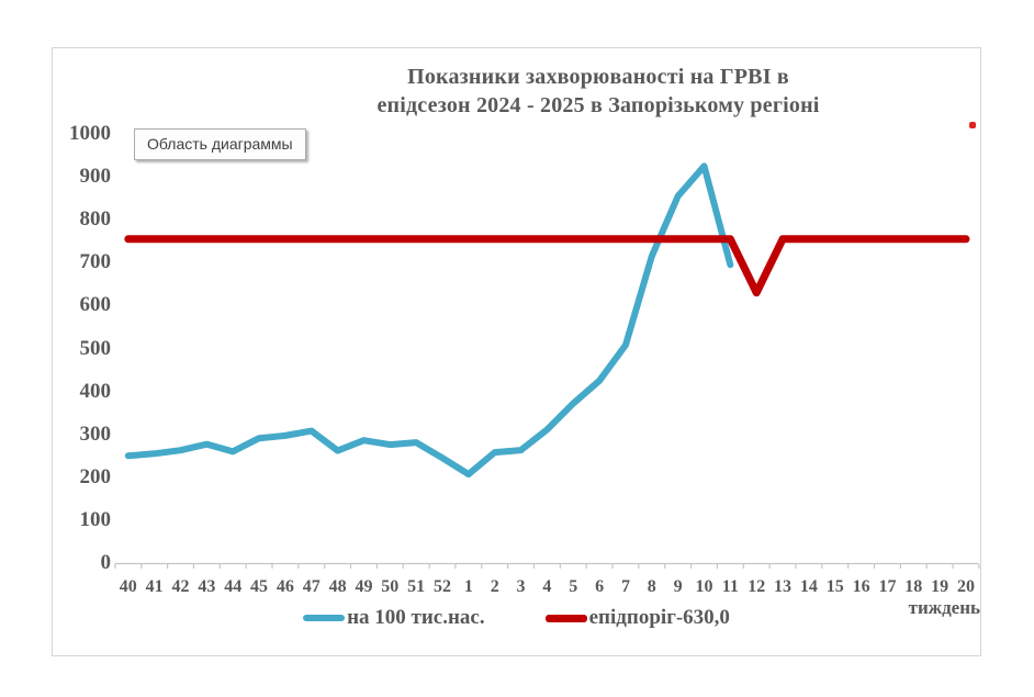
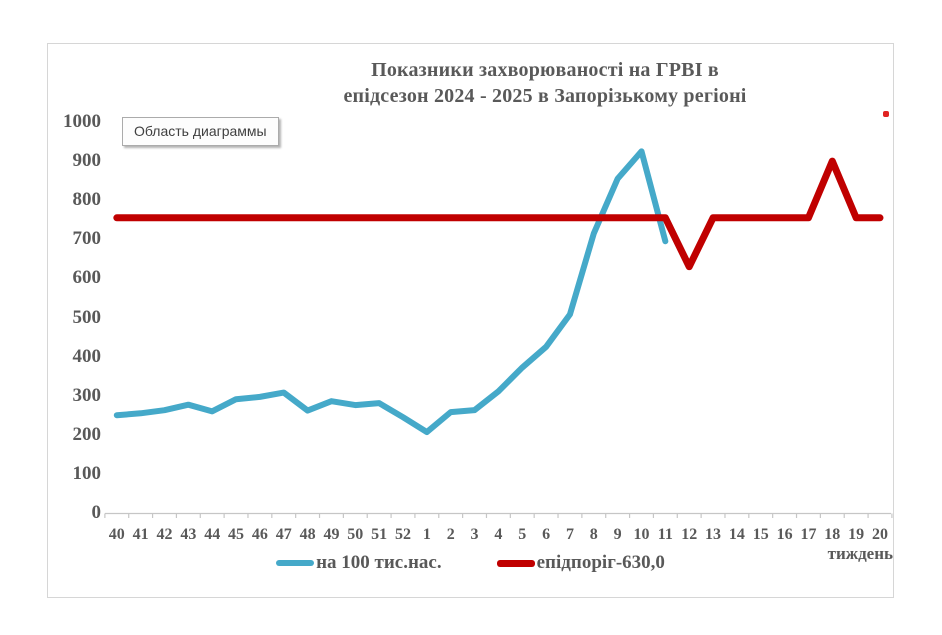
епідпоріг-630,0/18: 760 -> 900
